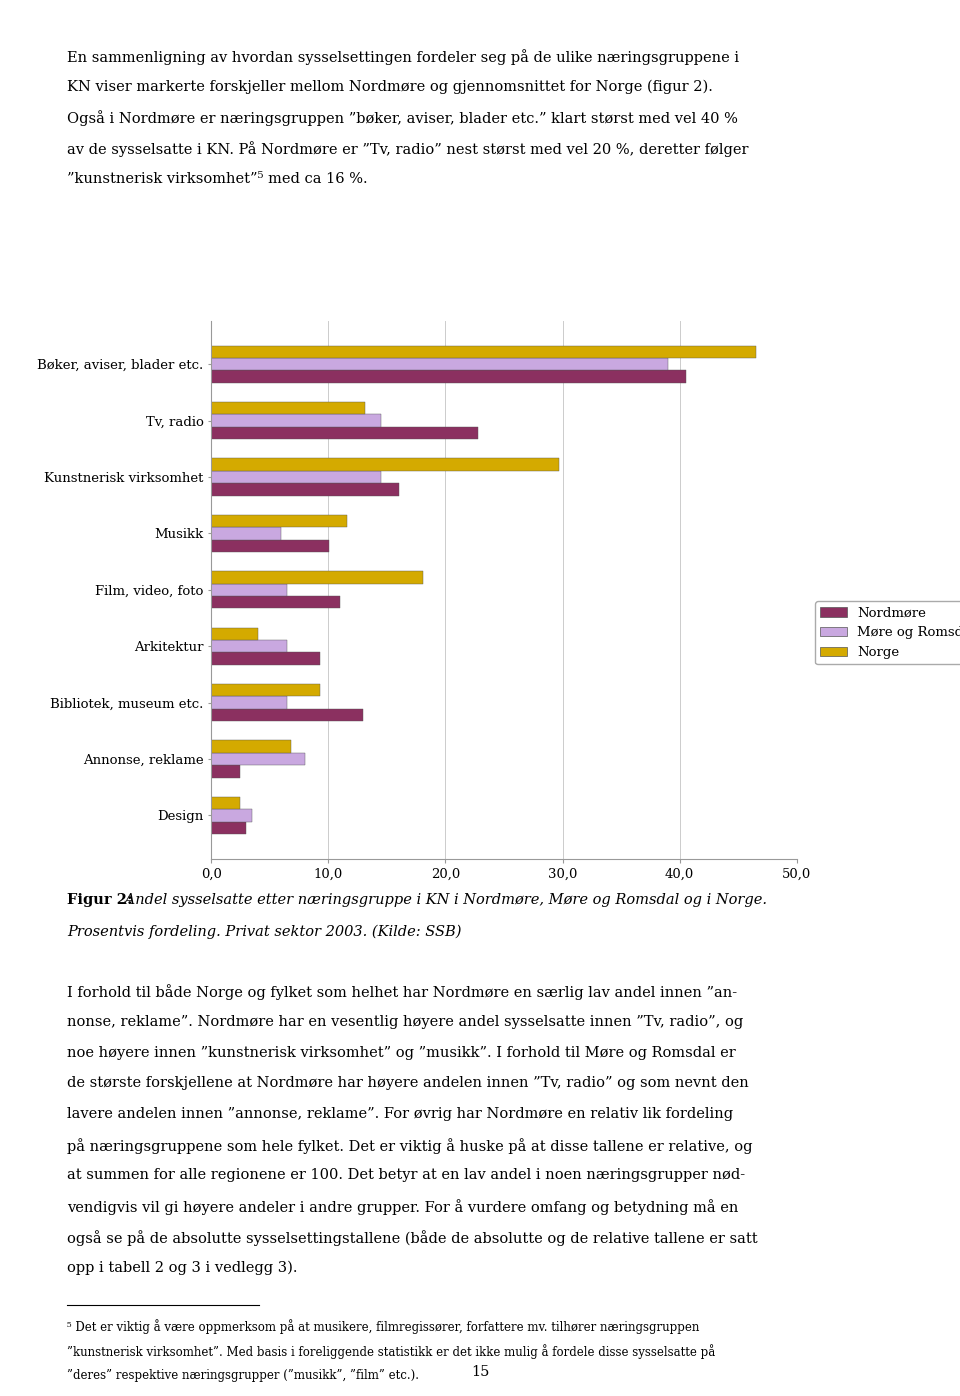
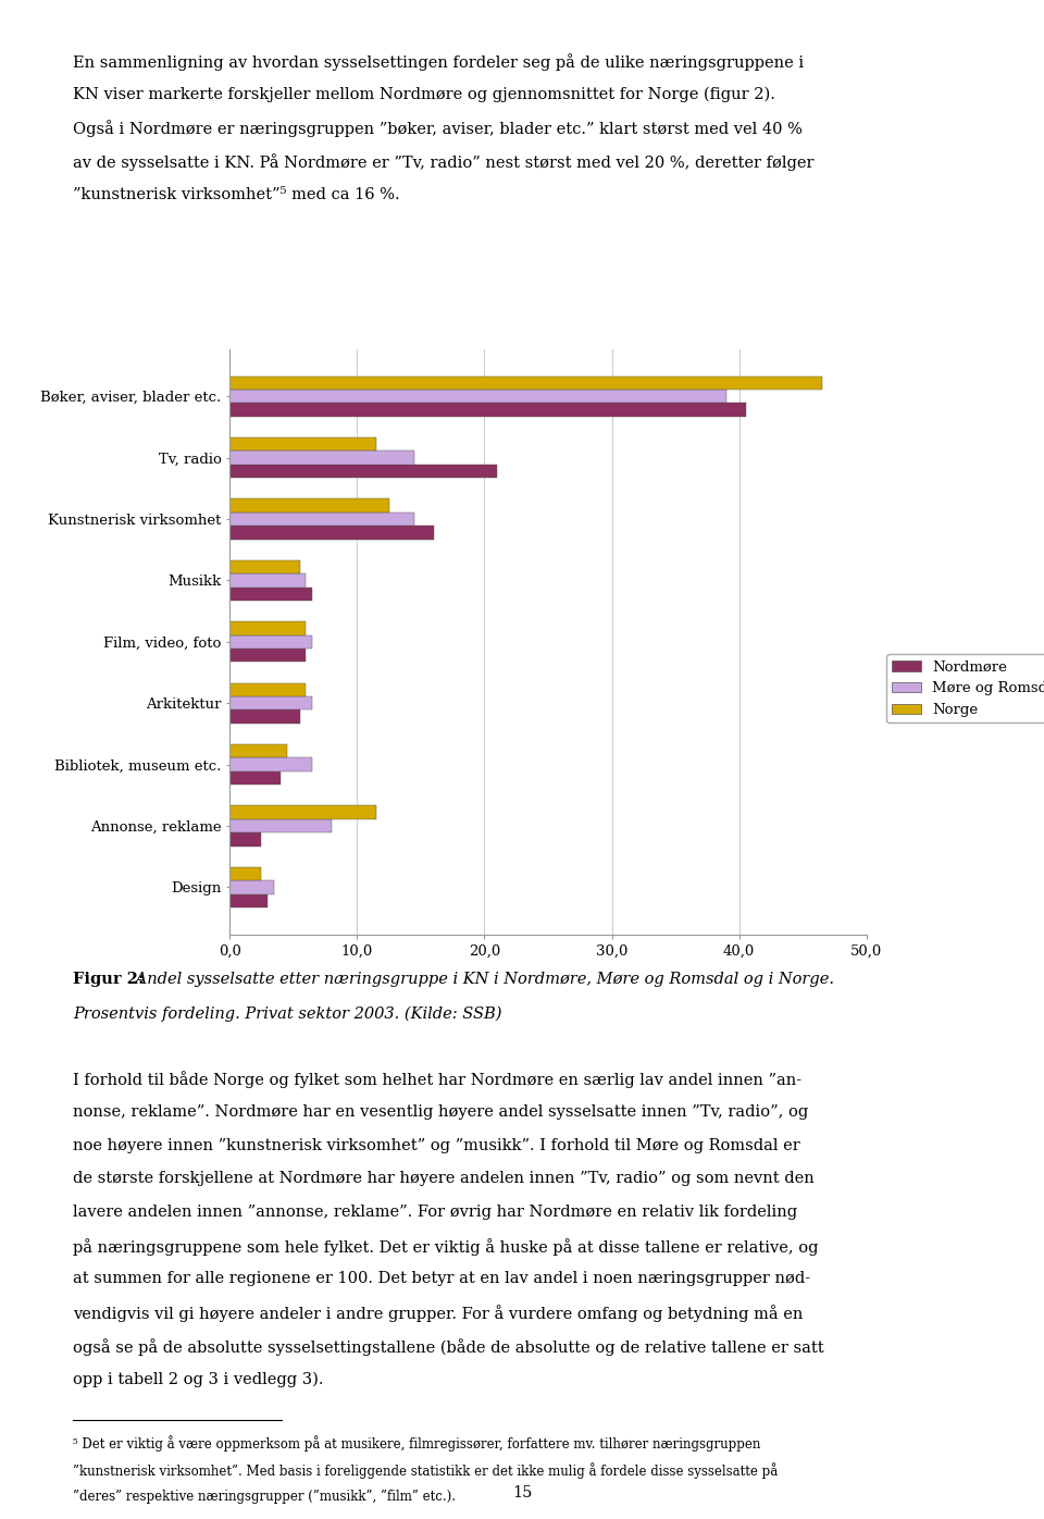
Norge/Tv, radio: 13,1 -> 11,5
Nordmøre/Tv, radio: 22,8 -> 21,0
Norge/Kunstnerisk virksomhet: 29,7 -> 12,5
Norge/Musikk: 11,6 -> 5,5
Nordmøre/Musikk: 10,1 -> 6,5
Norge/Film, video, foto: 18,1 -> 6,0
Nordmøre/Film, video, foto: 11,0 -> 6,0
Norge/Arkitektur: 4,0 -> 6,0
Nordmøre/Arkitektur: 9,3 -> 5,5
Norge/Bibliotek, museum etc.: 9,3 -> 4,5
Nordmøre/Bibliotek, museum etc.: 13,0 -> 4,0
Norge/Annonse, reklame: 6,8 -> 11,5
